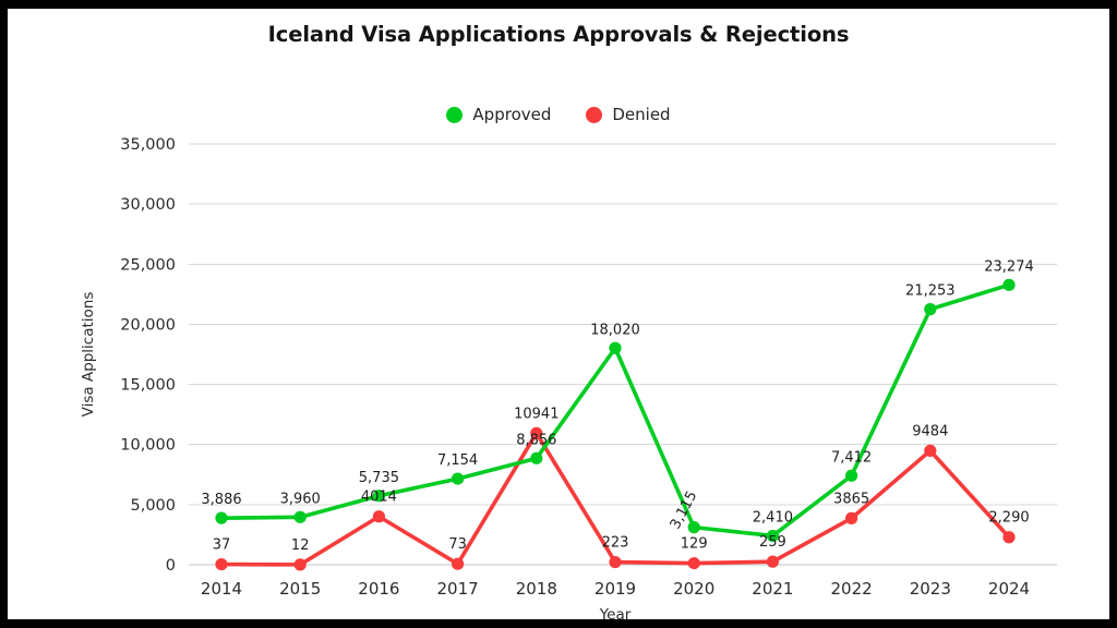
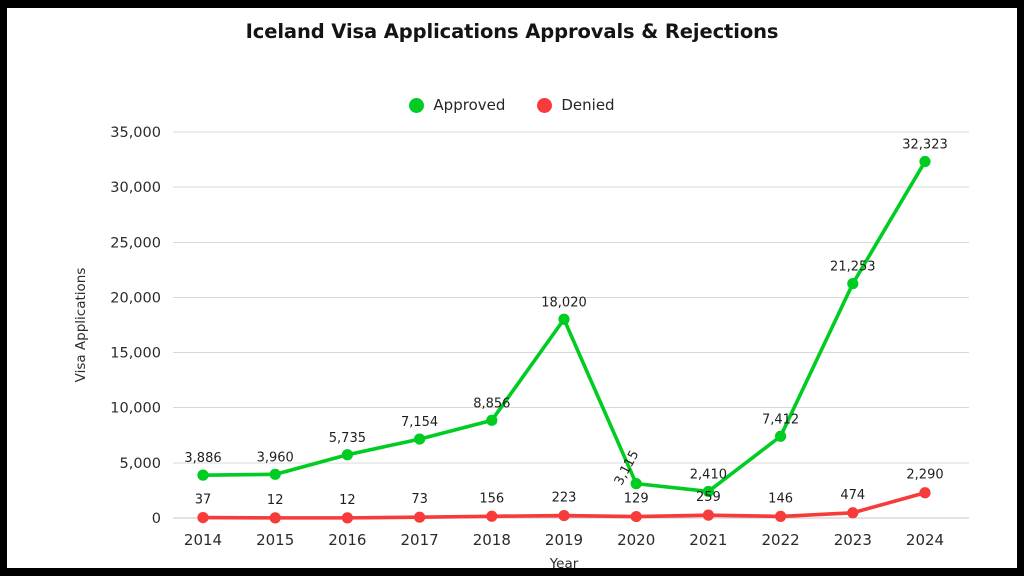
Denied/2016: 4014 -> 12
Denied/2018: 10941 -> 156
Denied/2022: 3865 -> 146
Denied/2023: 9484 -> 474
Approved/2024: 23,274 -> 32,323
